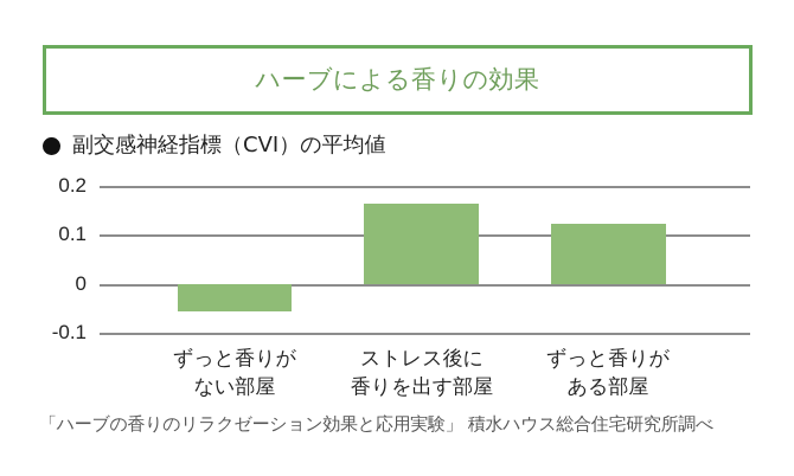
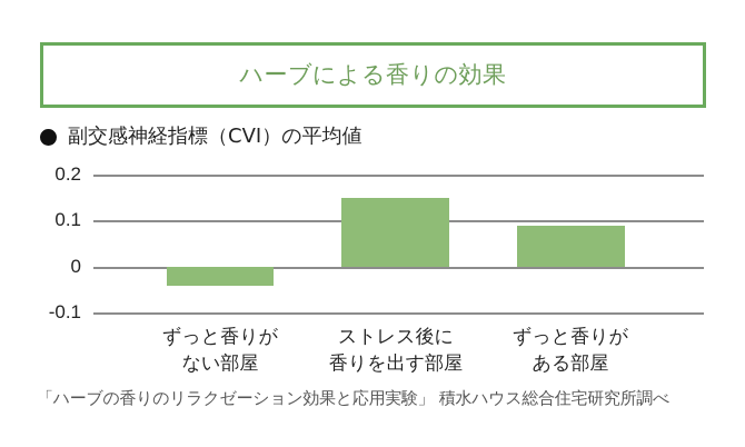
ずっと香りがない部屋: -0.06 -> -0.04
ストレス後に香りを出す部屋: 0.16 -> 0.15
ずっと香りがある部屋: 0.12 -> 0.09
